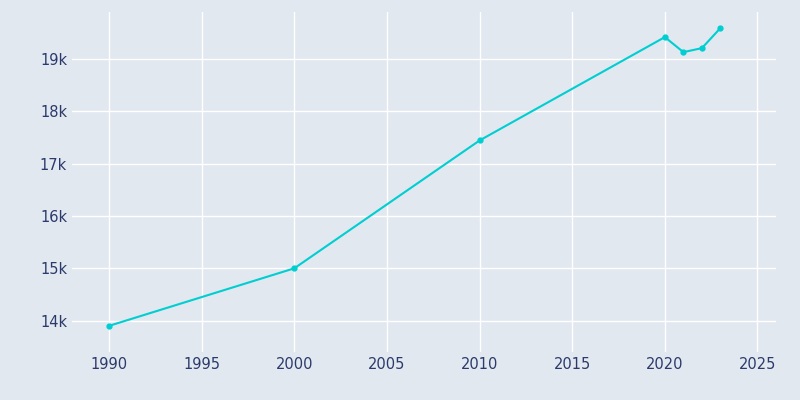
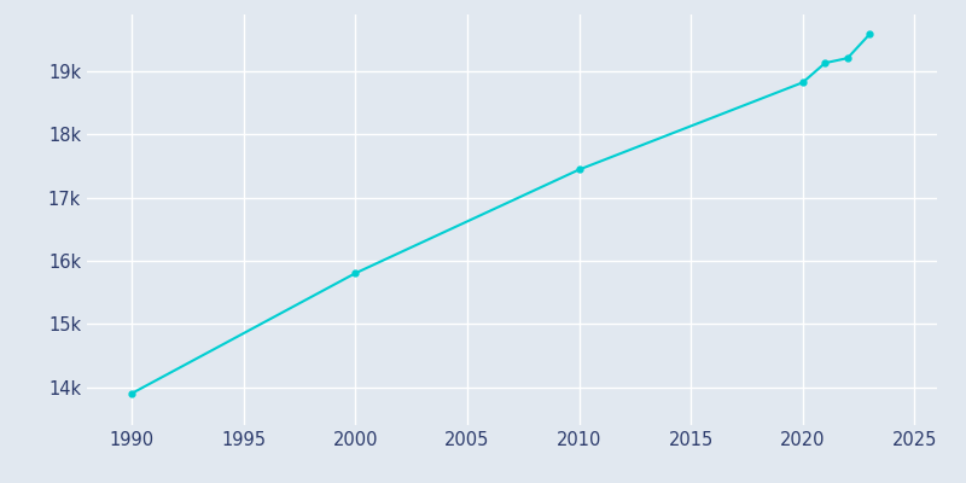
2000: 15.00k -> 15.80k
2020: 19.42k -> 18.82k
